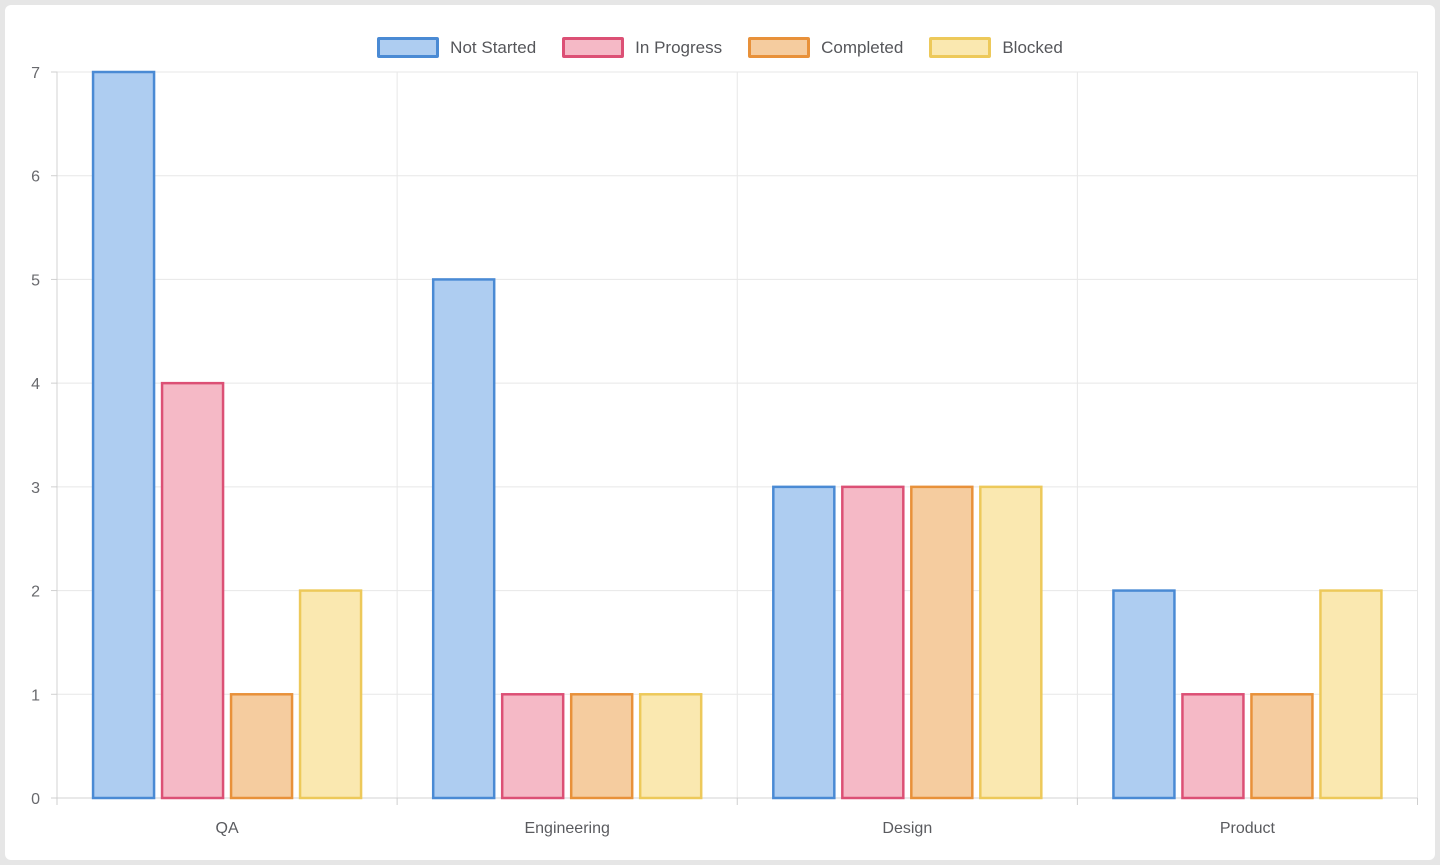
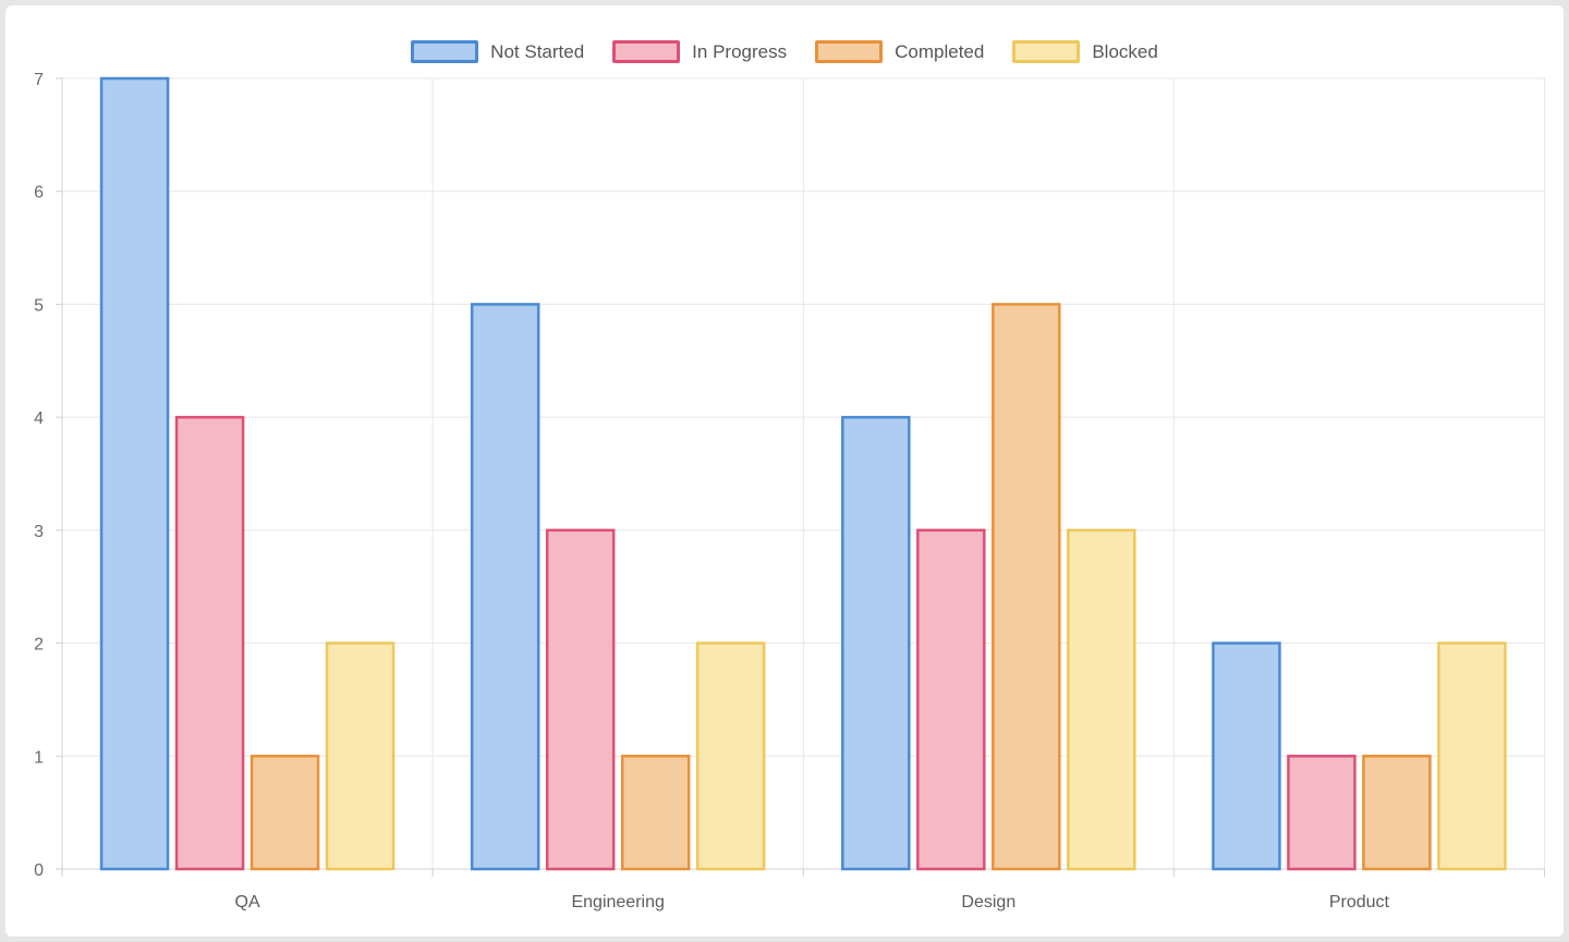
In Progress/Engineering: 1 -> 3
Blocked/Engineering: 1 -> 2
Not Started/Design: 3 -> 4
Completed/Design: 3 -> 5
